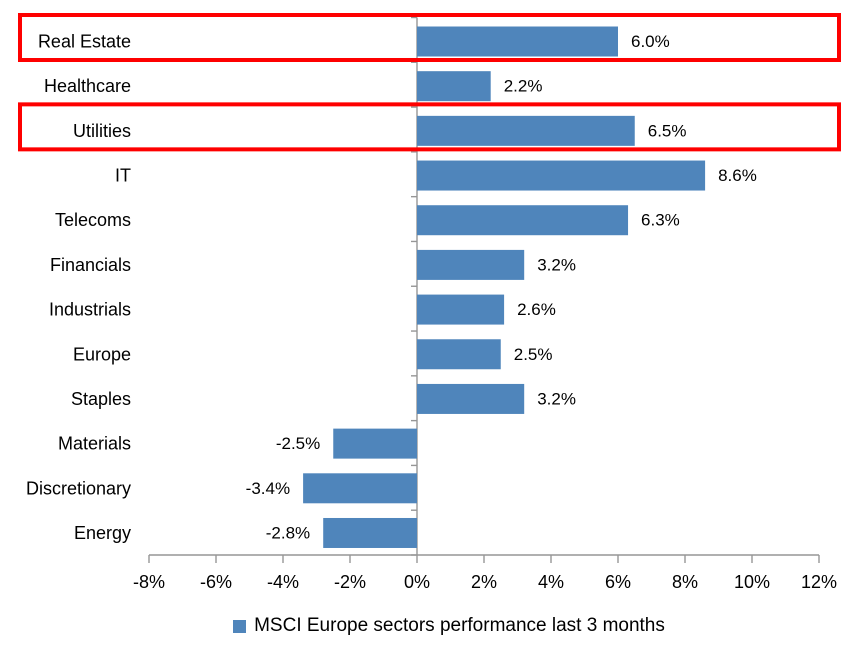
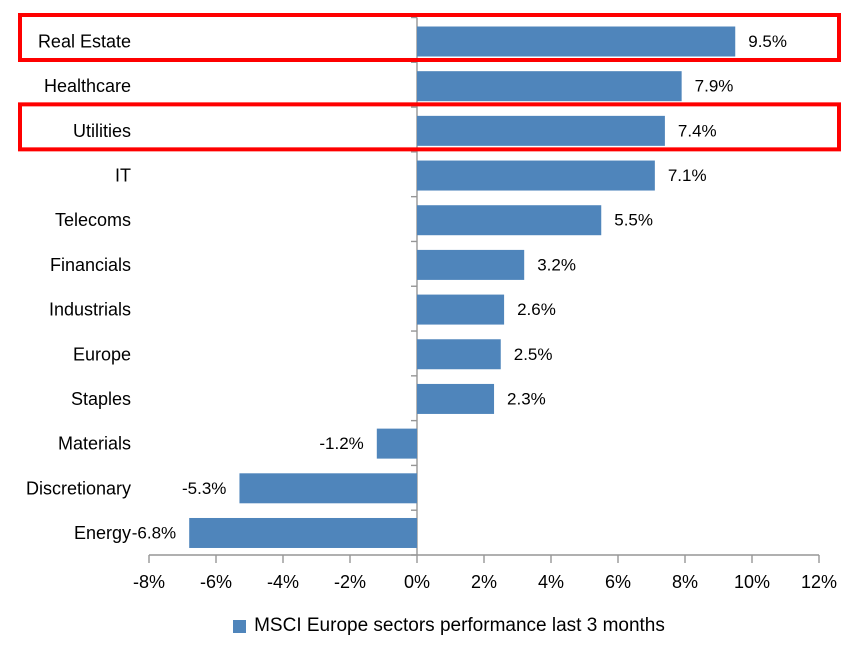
Real Estate: 6.0% -> 9.5%
Healthcare: 2.2% -> 7.9%
Utilities: 6.5% -> 7.4%
IT: 8.6% -> 7.1%
Telecoms: 6.3% -> 5.5%
Staples: 3.2% -> 2.3%
Materials: -2.5% -> -1.2%
Discretionary: -3.4% -> -5.3%
Energy: -2.8% -> -6.8%
